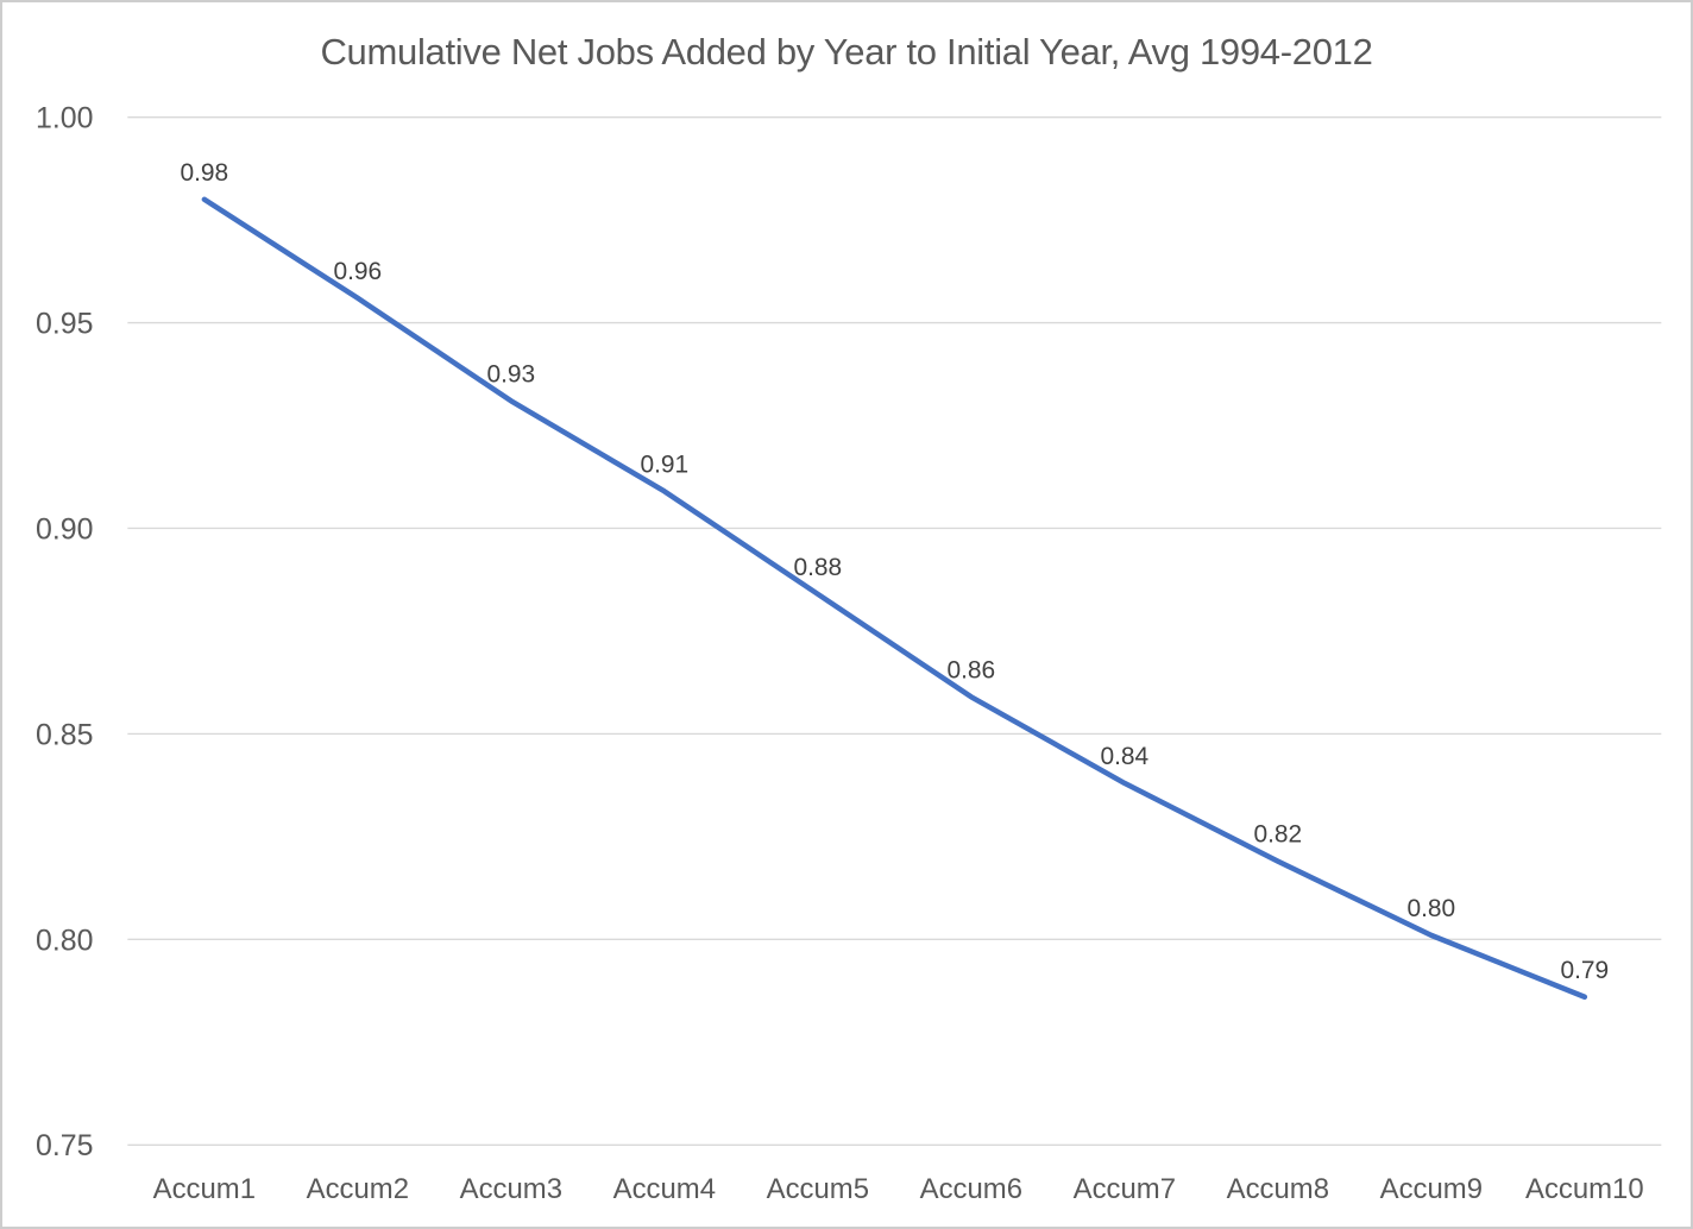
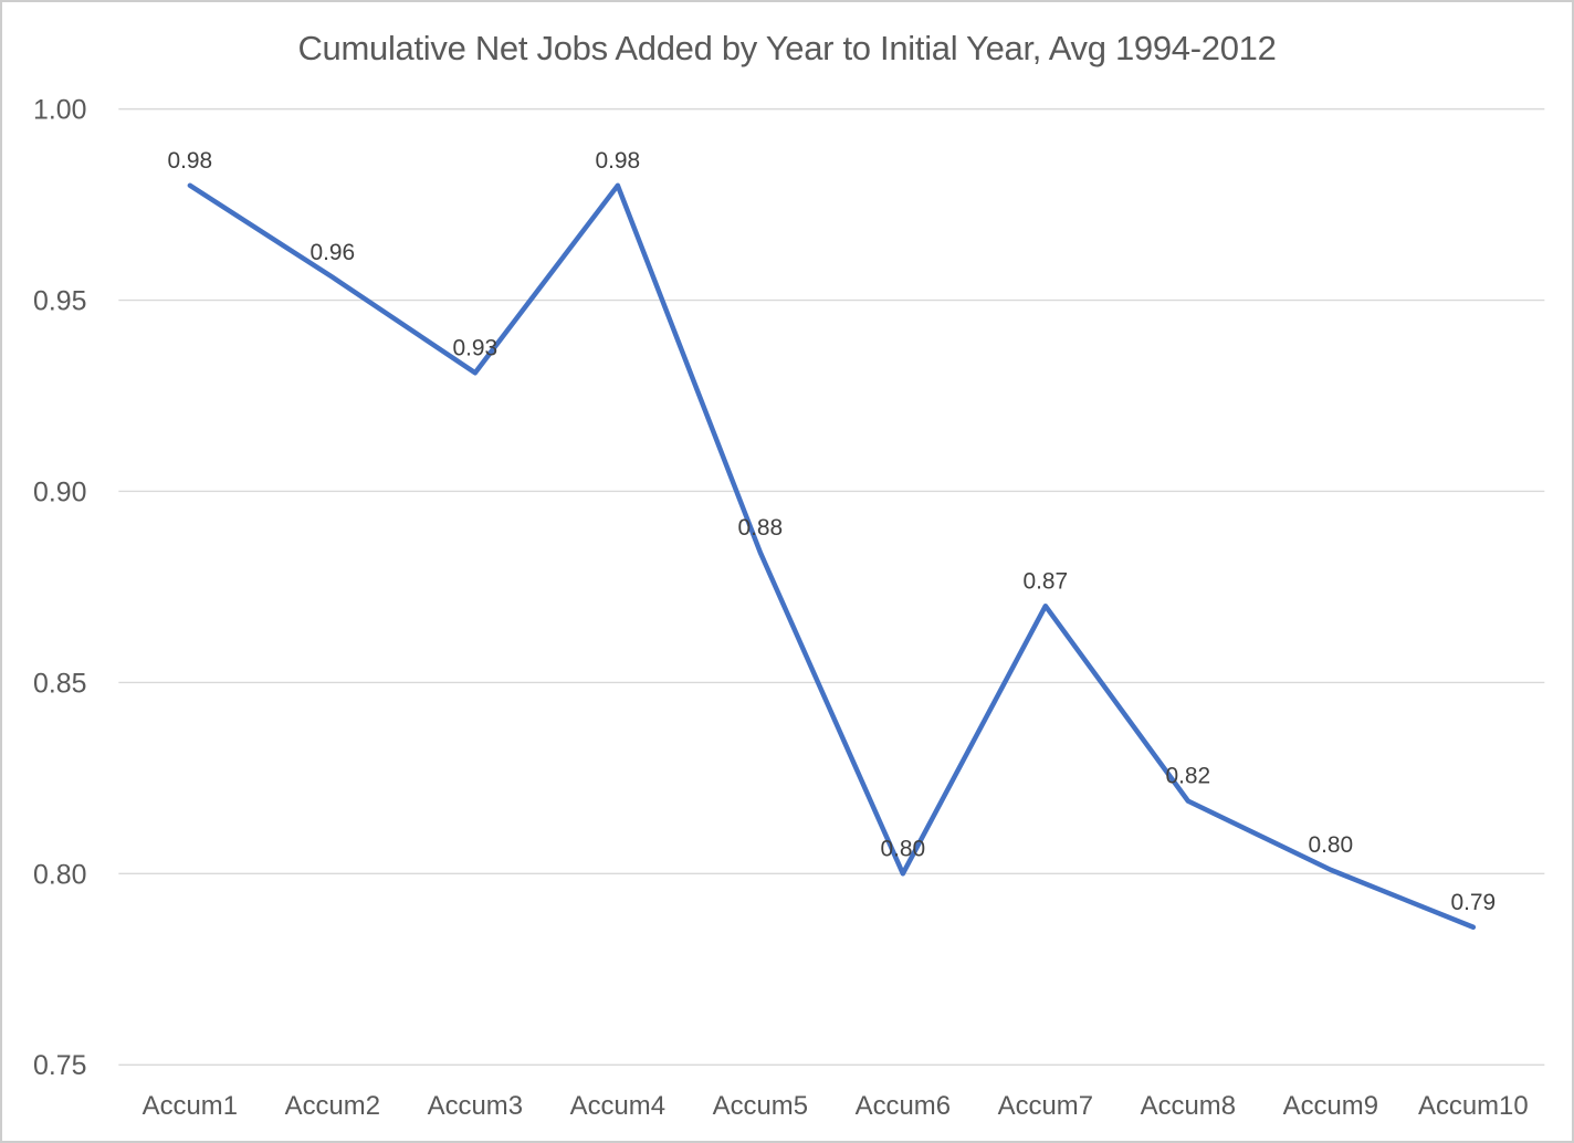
Accum4: 0.91 -> 0.98
Accum6: 0.86 -> 0.80
Accum7: 0.84 -> 0.87
